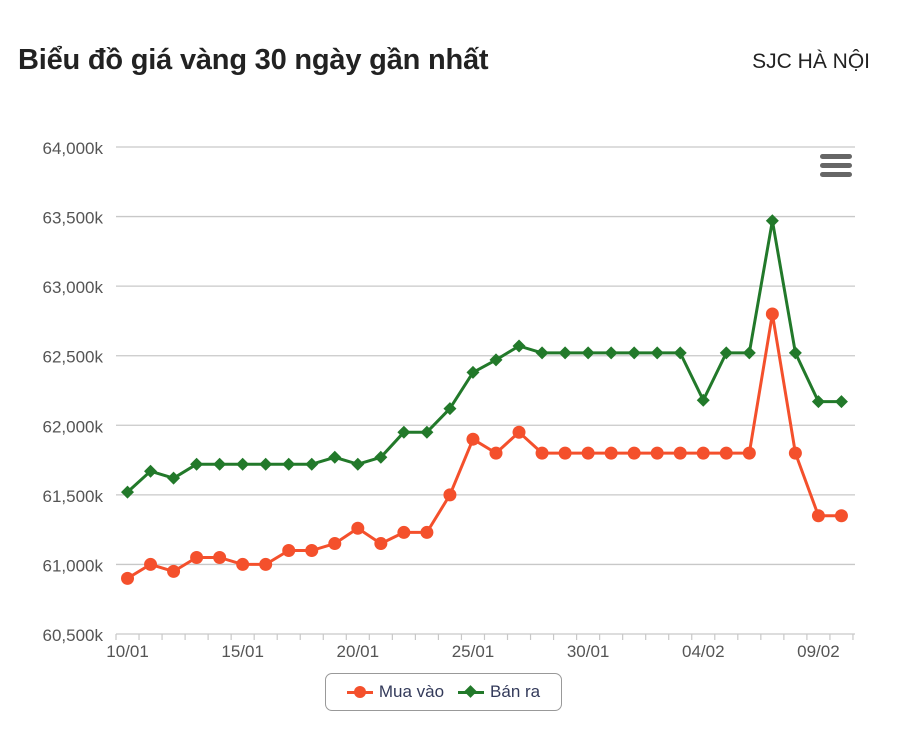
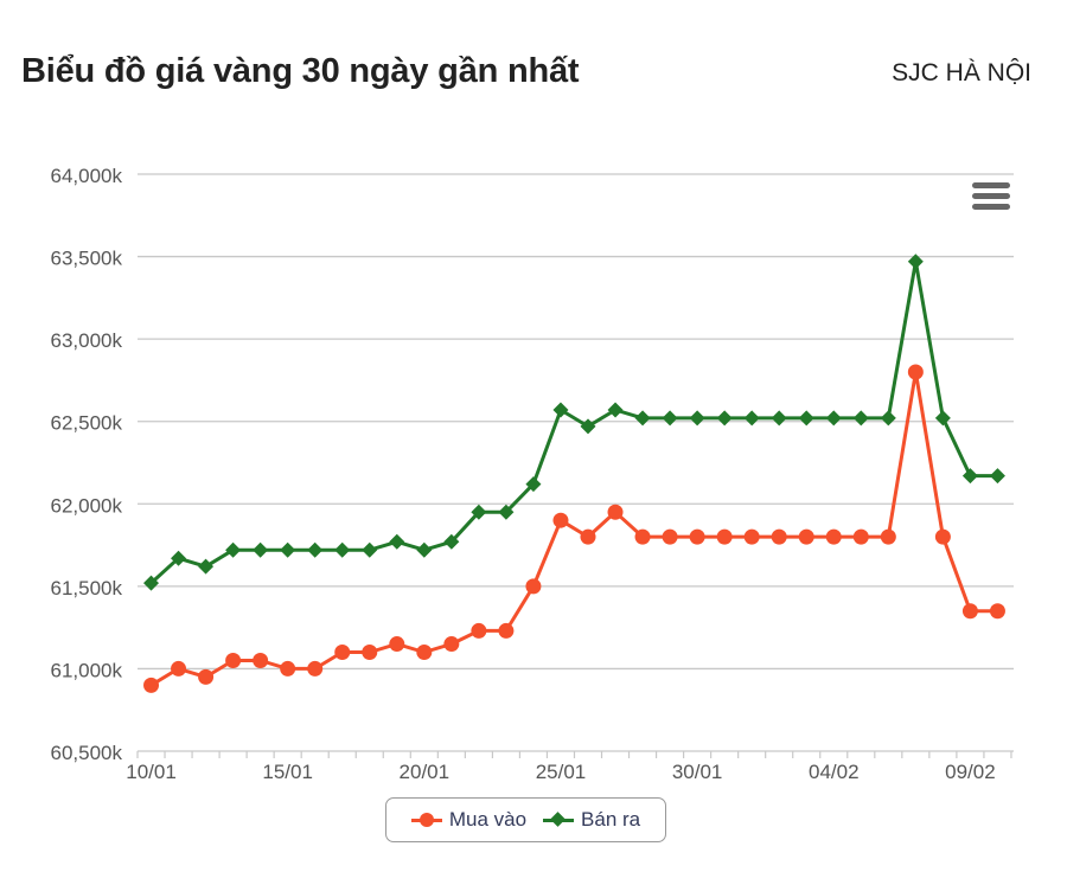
Mua vào/20/01: 61260k -> 61100k
Bán ra/25/01: 62380k -> 62570k
Bán ra/04/02: 62180k -> 62520k
